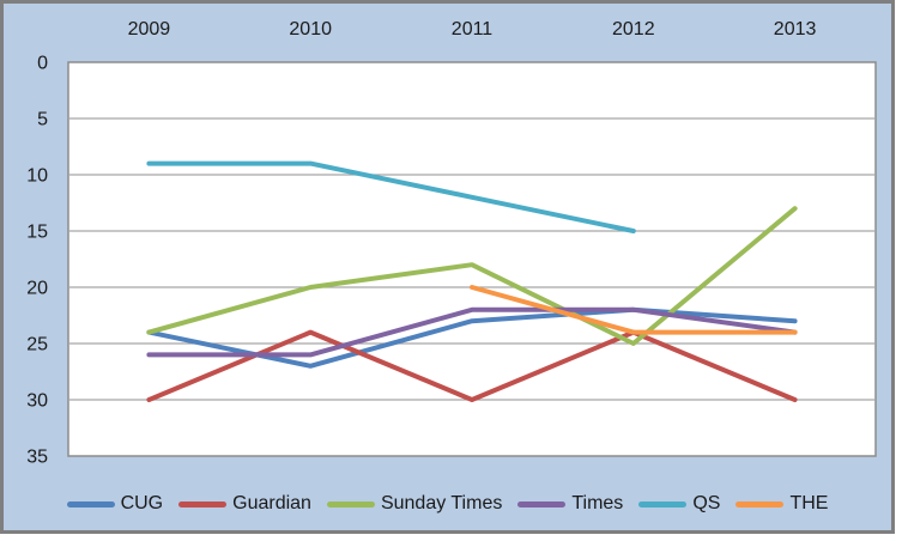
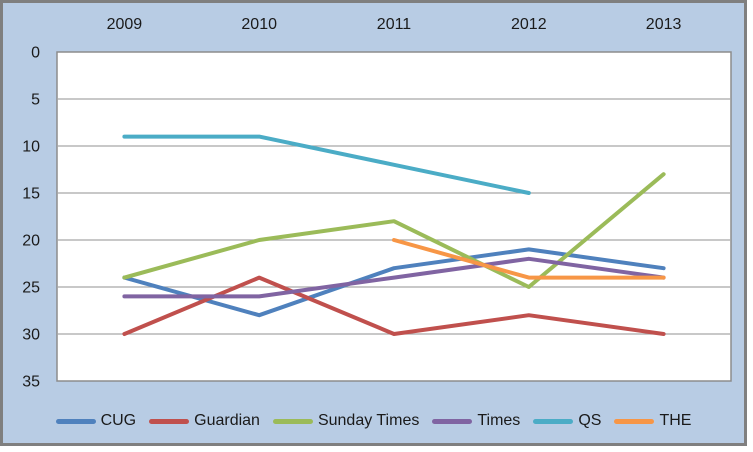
CUG/2010: 27 -> 28
Times/2011: 22 -> 24
CUG/2012: 22 -> 21
Guardian/2012: 24 -> 28
